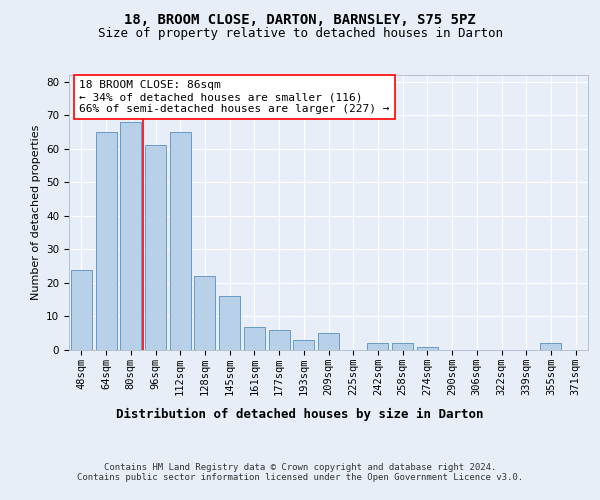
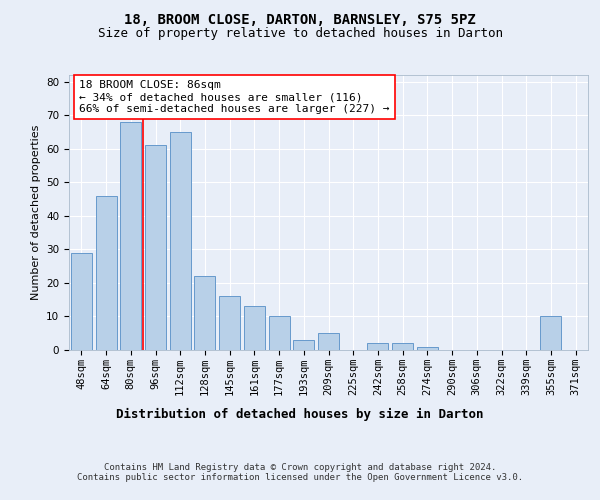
48sqm: 24 -> 29
64sqm: 65 -> 46
161sqm: 7 -> 13
177sqm: 6 -> 10
355sqm: 2 -> 10
